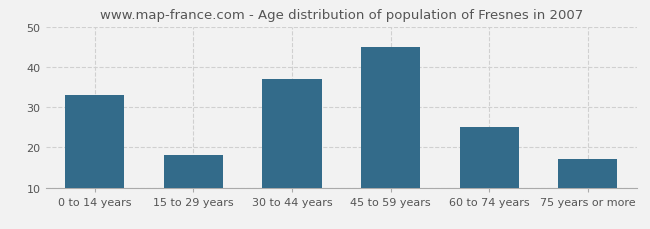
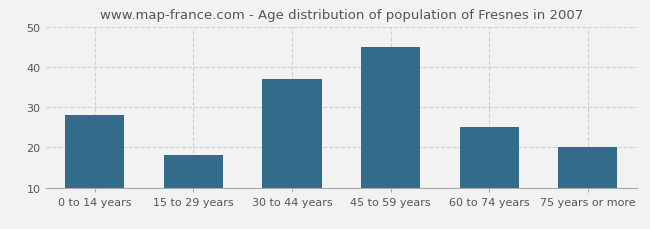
0 to 14 years: 33 -> 28
75 years or more: 17 -> 20
